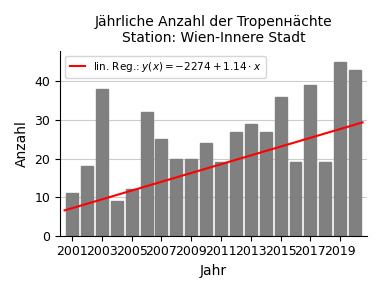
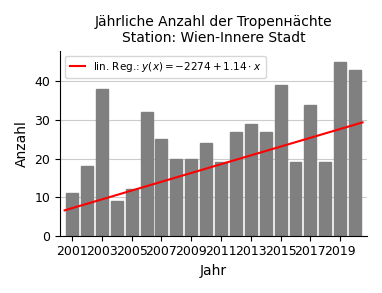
2015: 36 -> 39
2017: 39 -> 34
